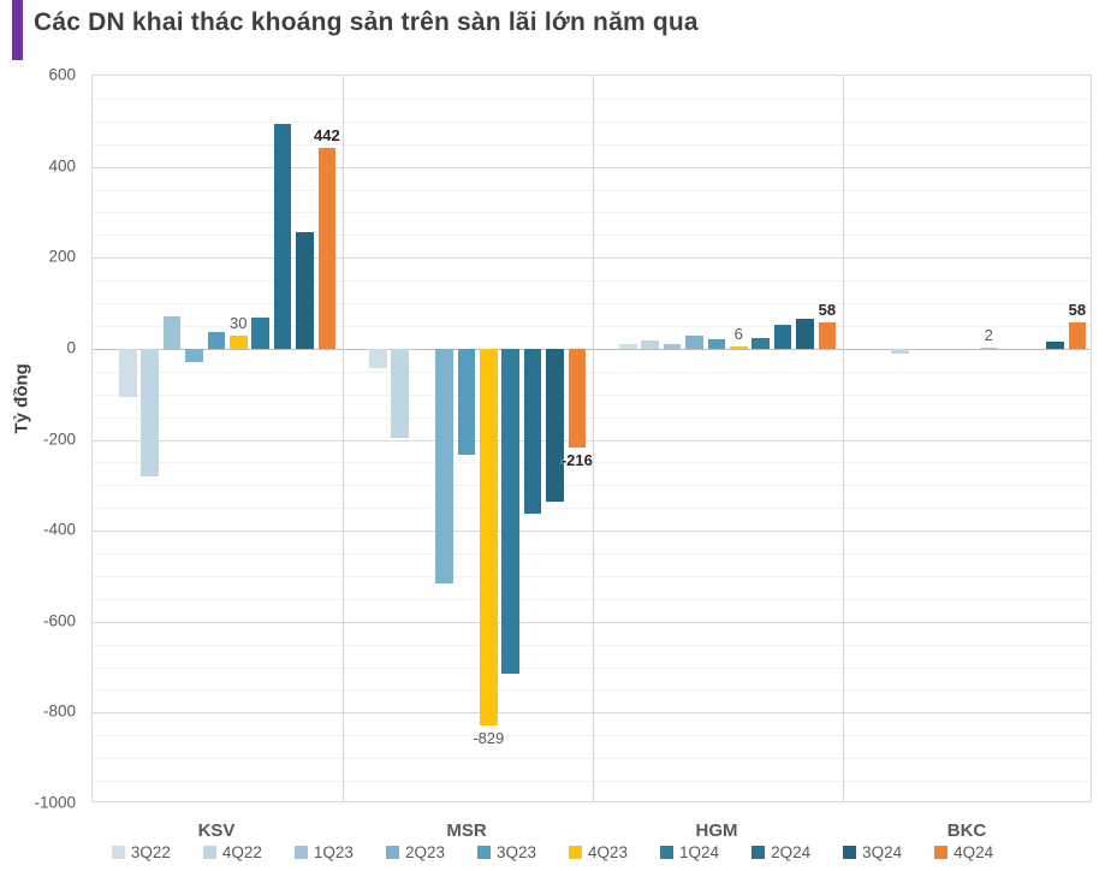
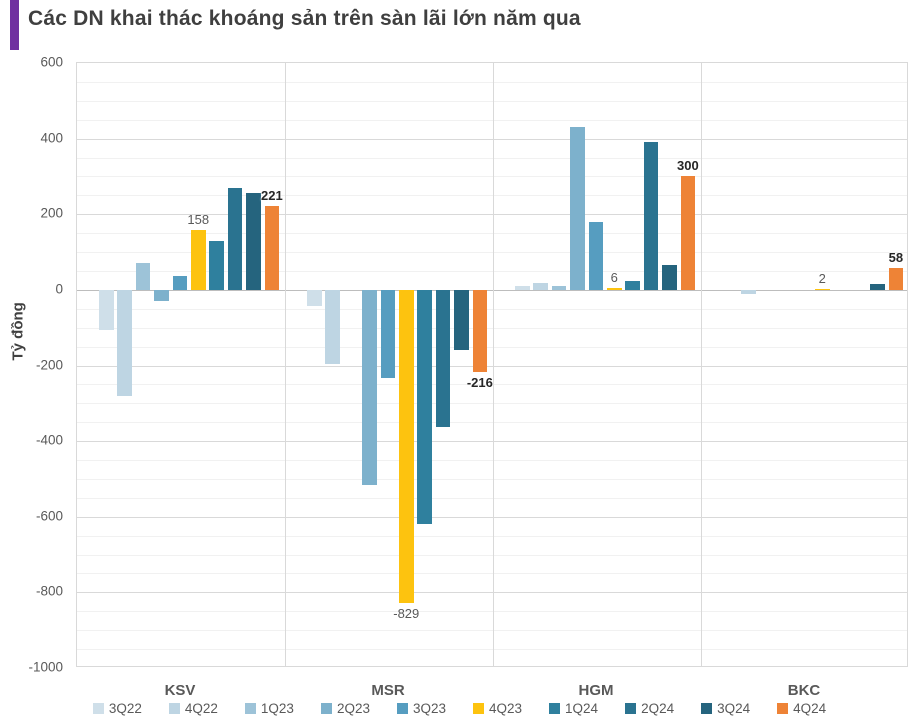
4Q23/KSV: 30 -> 158
1Q24/KSV: 70 -> 130
2Q24/KSV: 500 -> 270
4Q24/KSV: 442 -> 221
1Q24/MSR: -720 -> -620
3Q24/MSR: -340 -> -160
2Q23/HGM: 30 -> 430
3Q23/HGM: 20 -> 180
2Q24/HGM: 50 -> 390
4Q24/HGM: 58 -> 300
